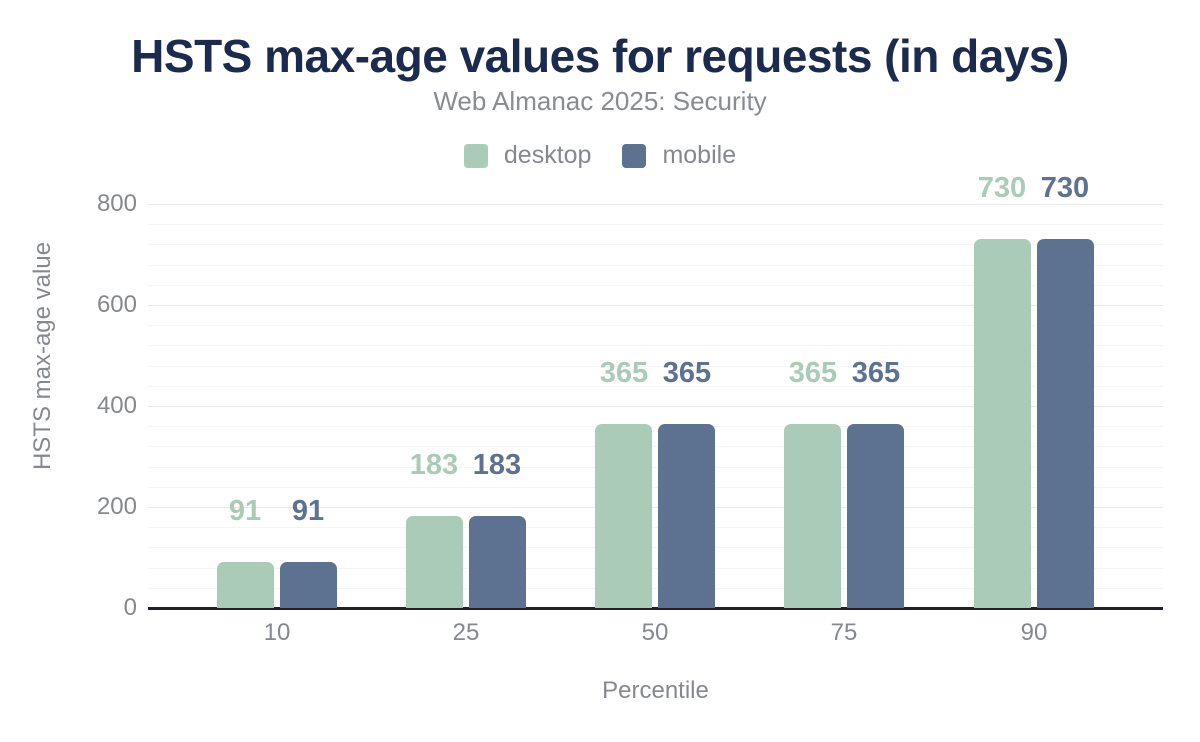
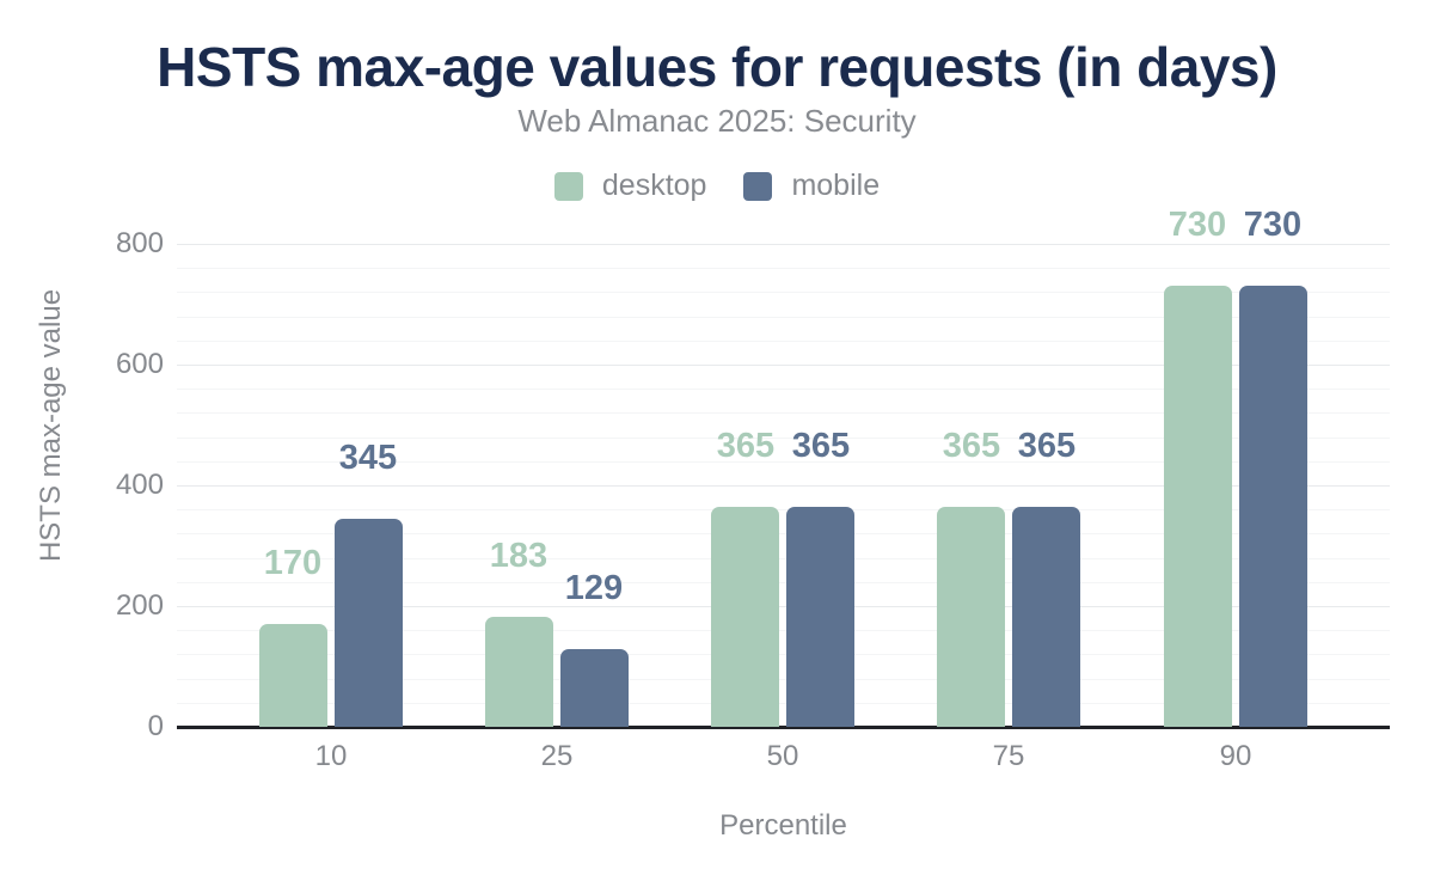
desktop/10: 91 -> 170
mobile/10: 91 -> 345
mobile/25: 183 -> 129
